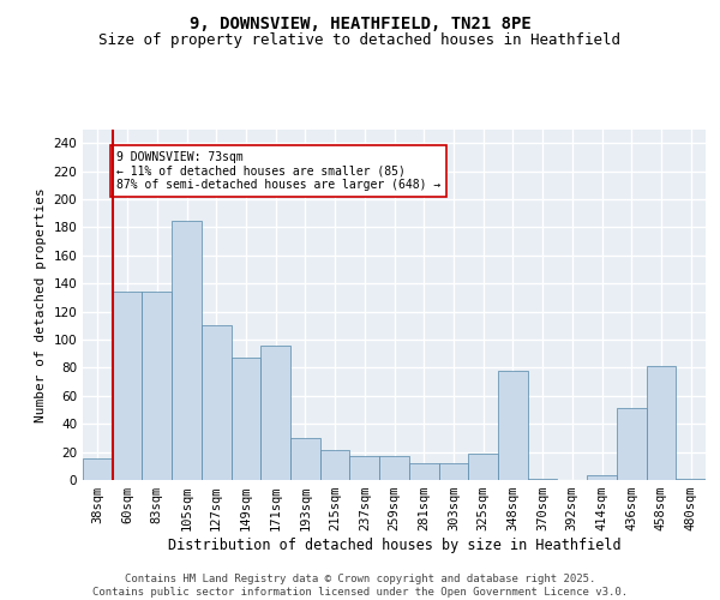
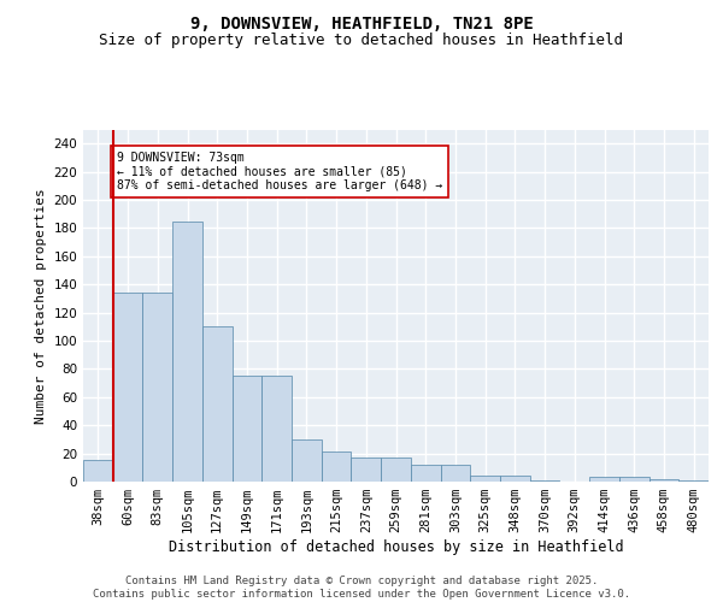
149sqm: 87 -> 75
171sqm: 96 -> 75
325sqm: 19 -> 4
348sqm: 78 -> 4
436sqm: 51 -> 3
458sqm: 81 -> 2
